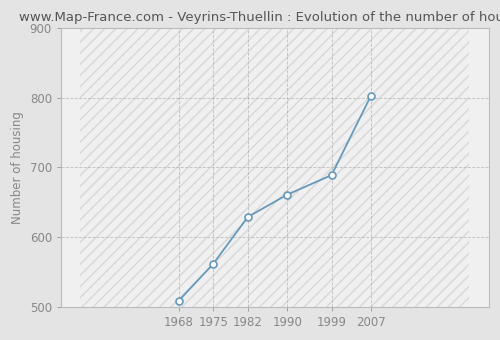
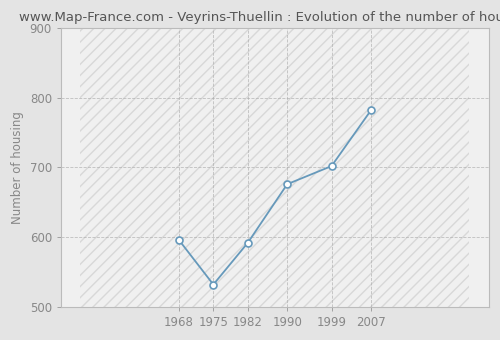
1968: 509 -> 596
1975: 562 -> 532
1982: 629 -> 592
1990: 661 -> 676
1999: 689 -> 702
2007: 803 -> 782
